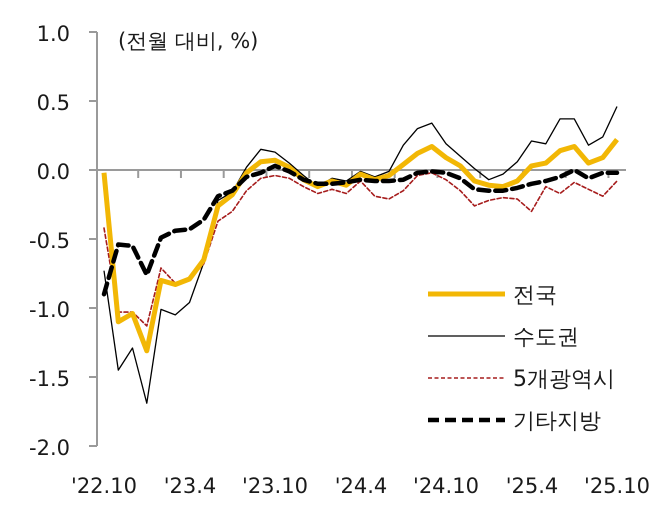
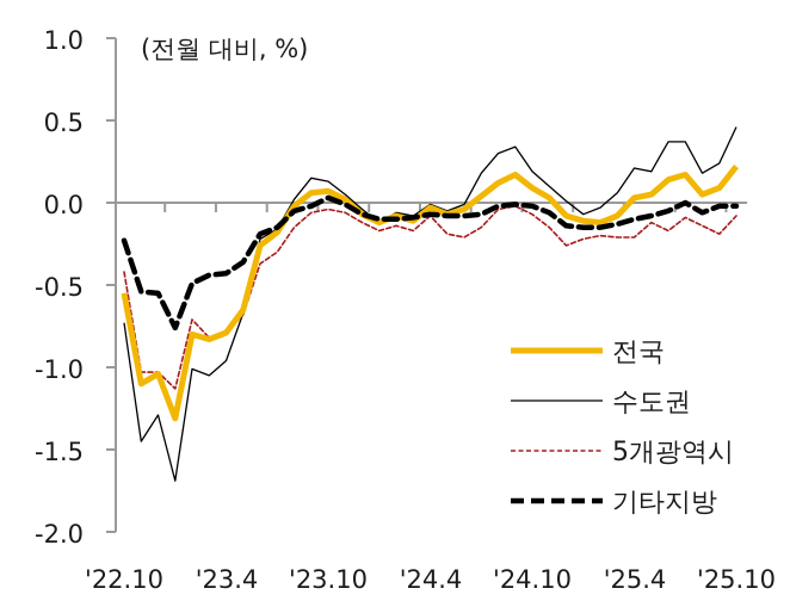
전국/'22.10: -0.02 -> -0.55
기타지방/'22.10: -0.90 -> -0.23
5개광역시/'25.4: -0.30 -> -0.21
